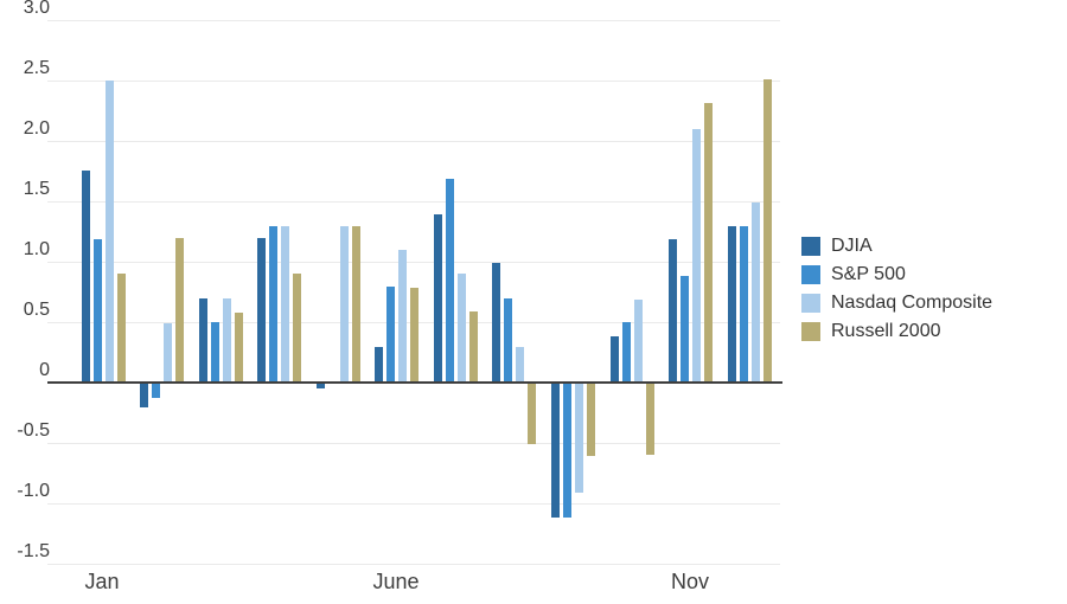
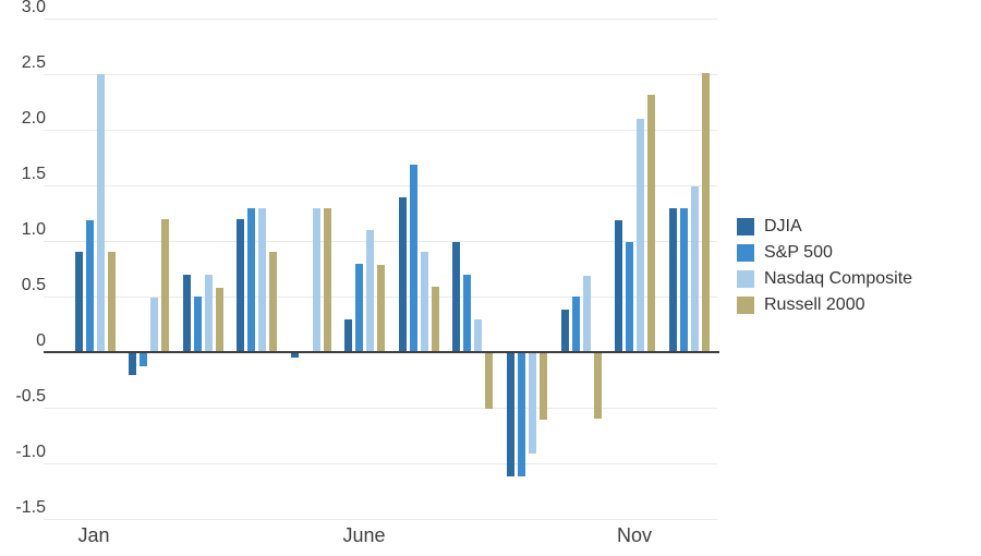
DJIA/Jan: 1.75 -> 0.90
S&P 500/Nov: 0.88 -> 0.99
